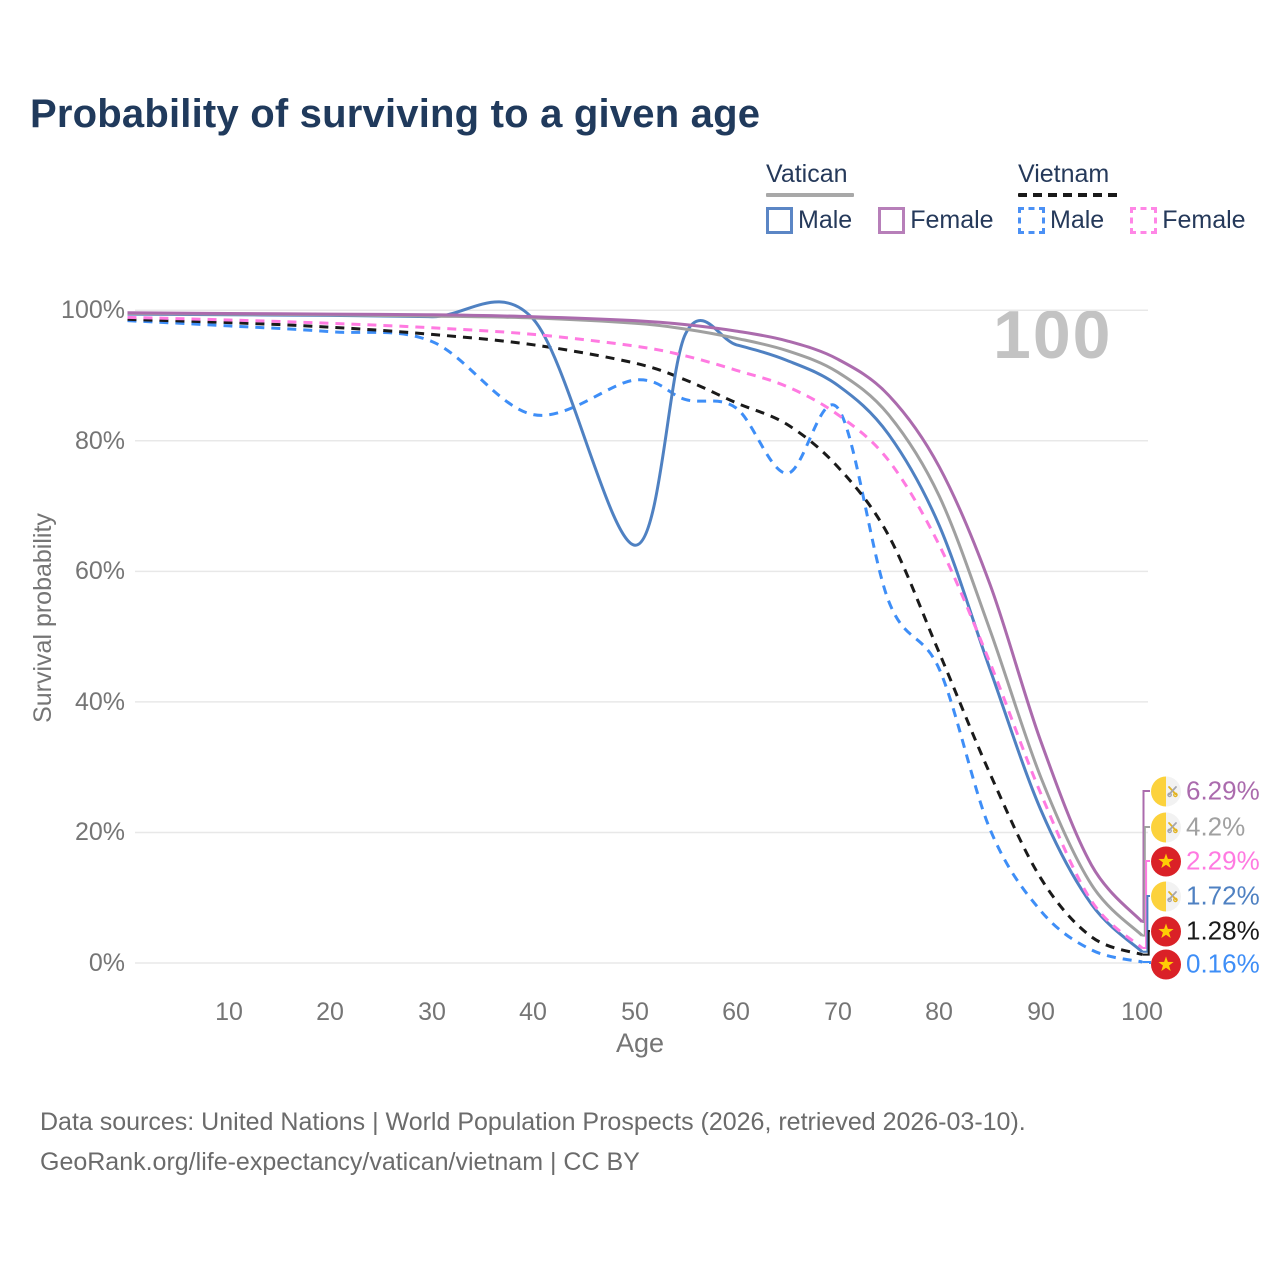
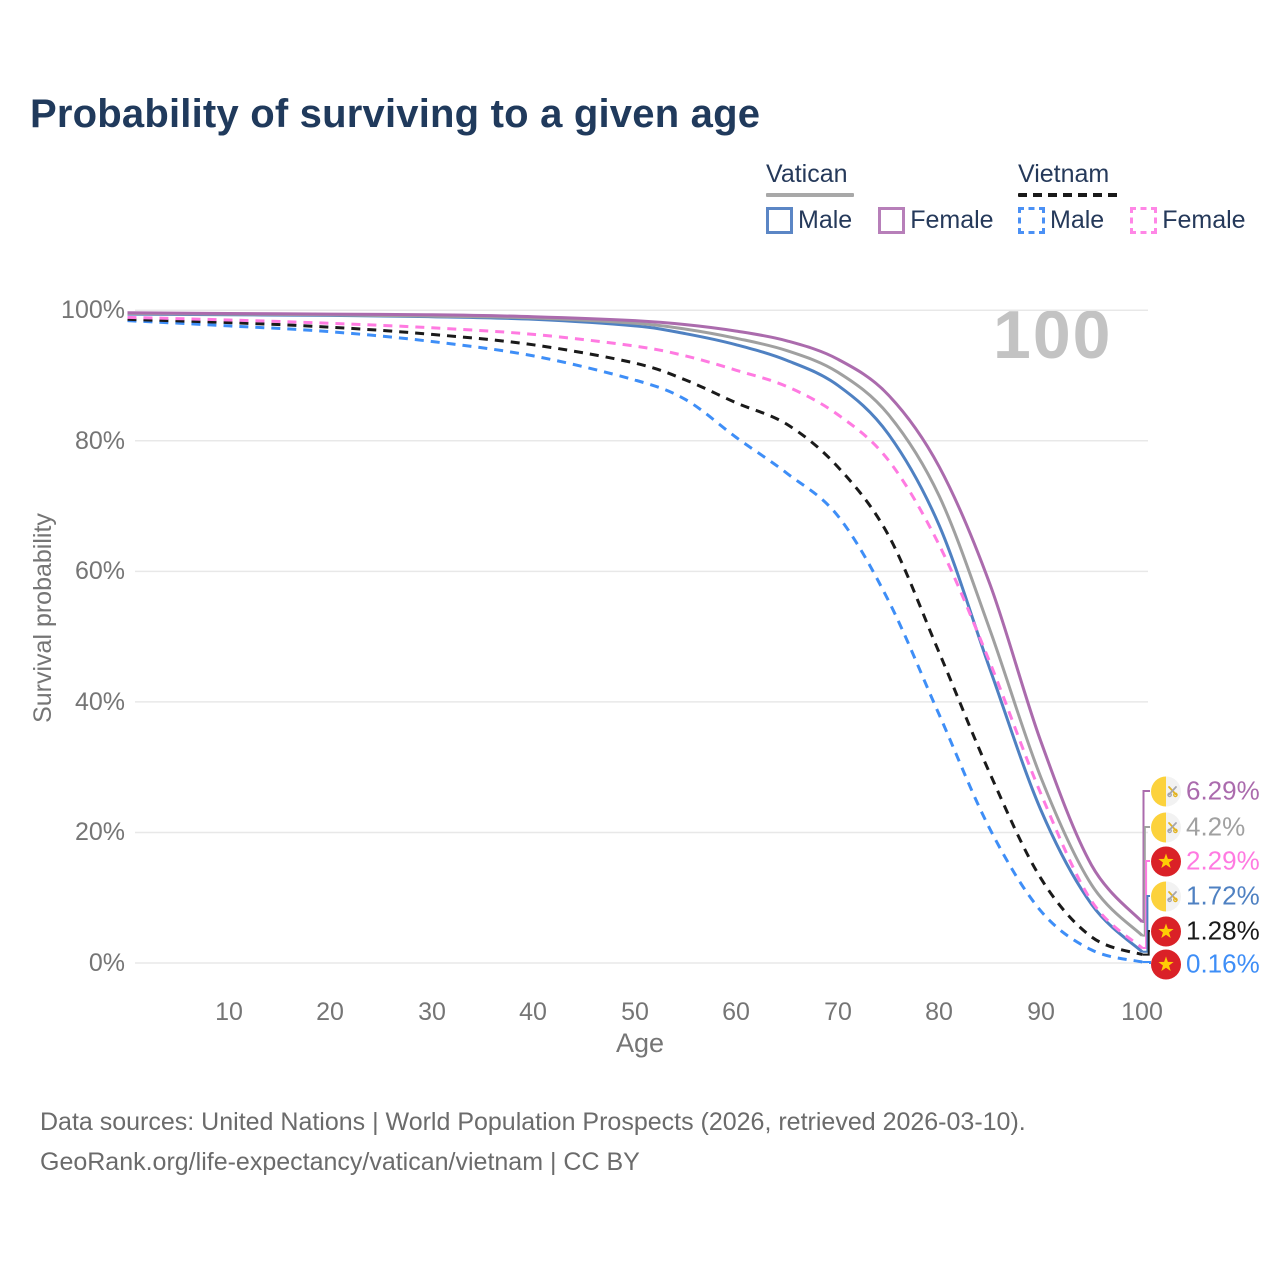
Vietnam Male/40: 84% -> 93%
Vatican Male/50: 64% -> 98%
Vietnam Male/60: 85% -> 80%
Vietnam Male/70: 85% -> 68%
Vietnam Male/80: 45% -> 38%
